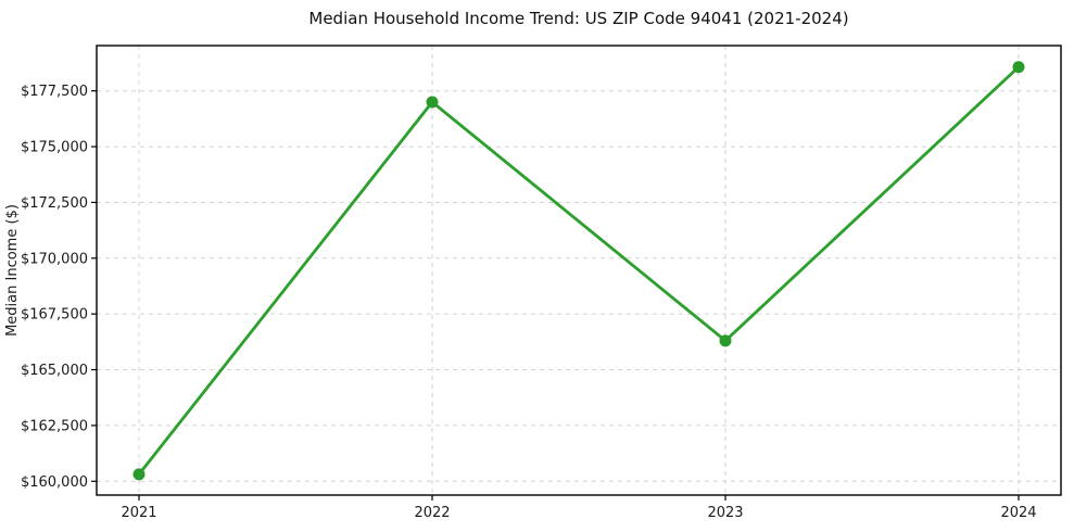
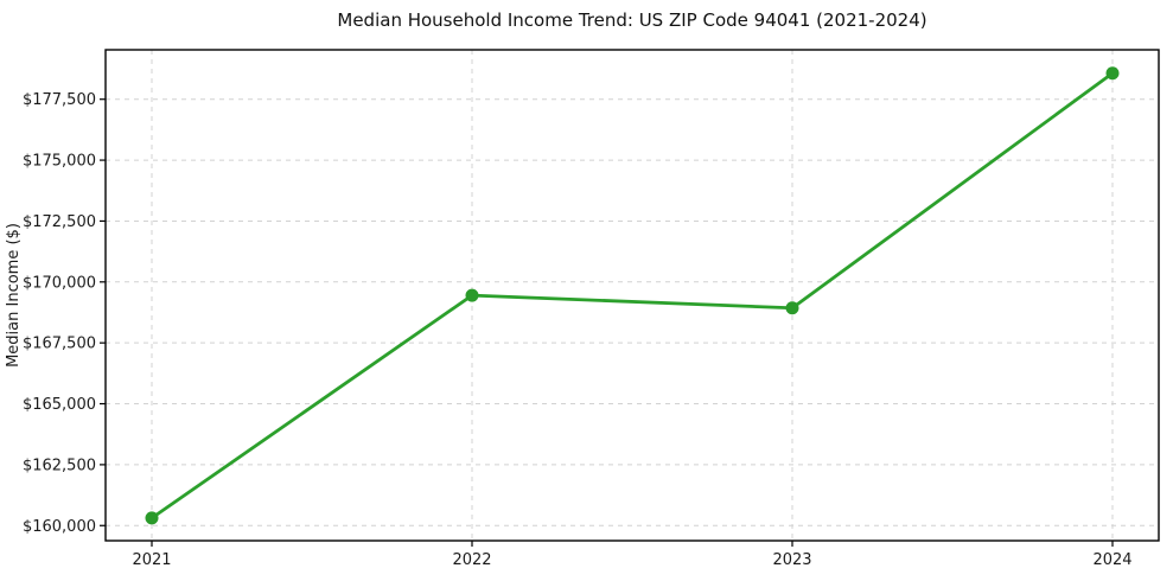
2022: $177000 -> $169400
2023: $166300 -> $168900
